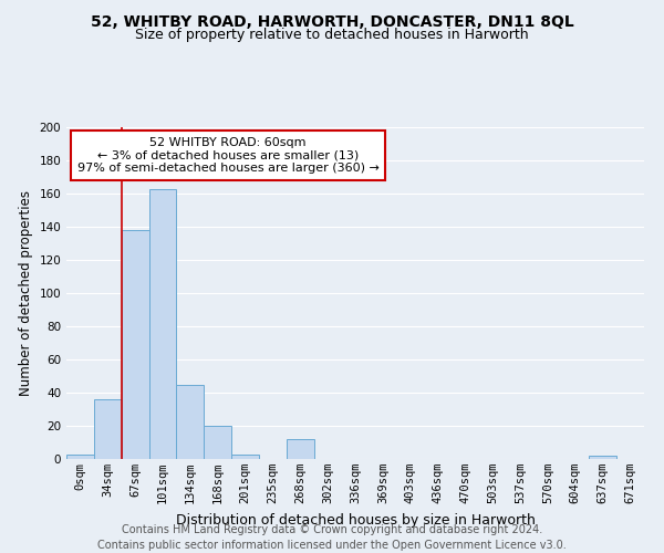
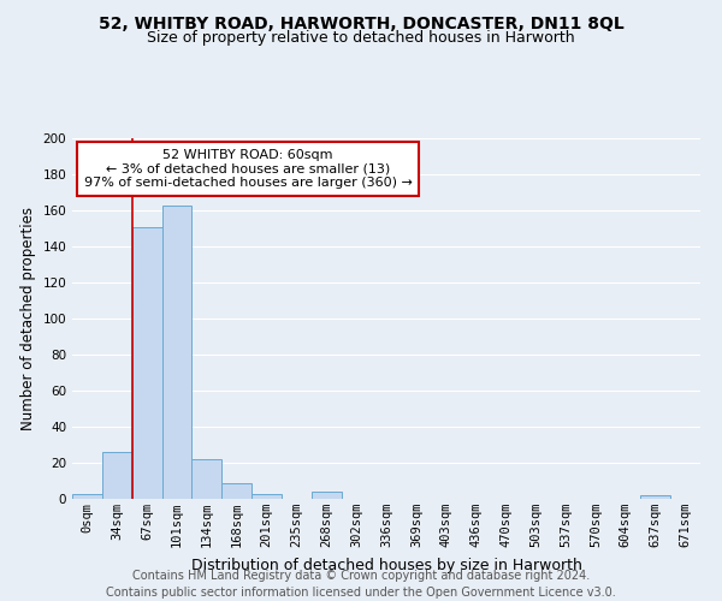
34sqm: 36 -> 26
67sqm: 138 -> 151
134sqm: 45 -> 22
168sqm: 20 -> 9
268sqm: 12 -> 4
